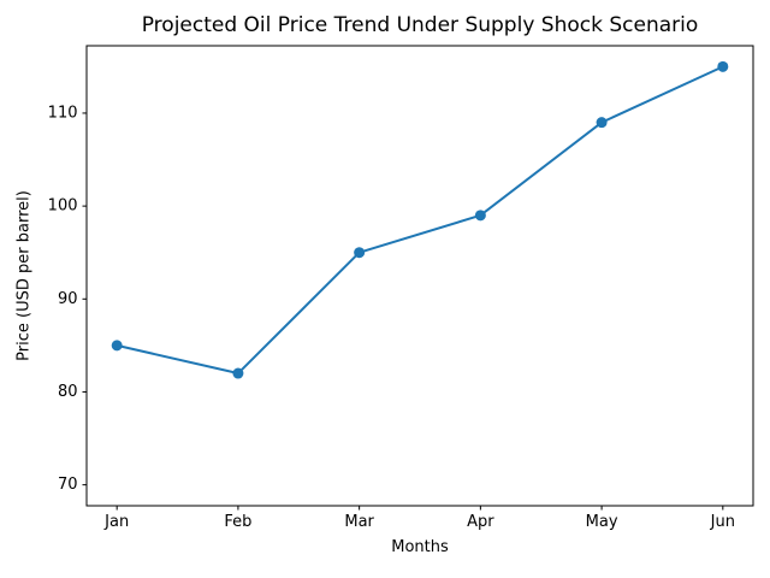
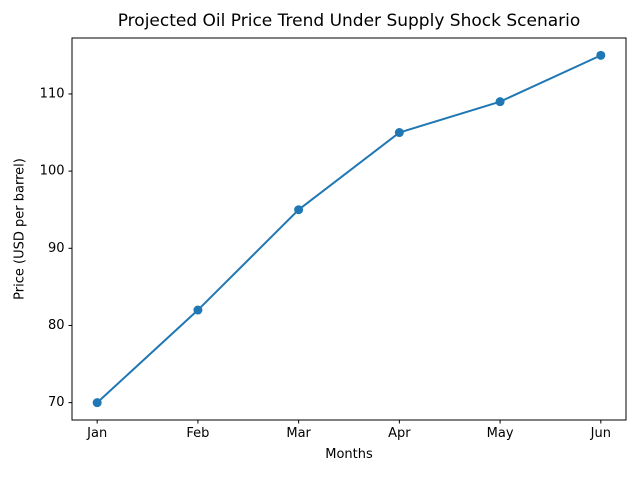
Jan: 85 -> 70
Apr: 99 -> 105
